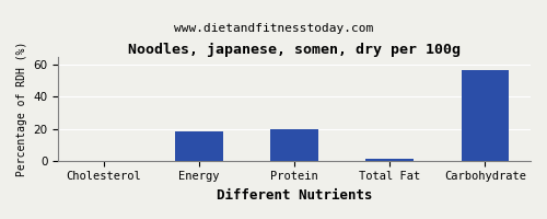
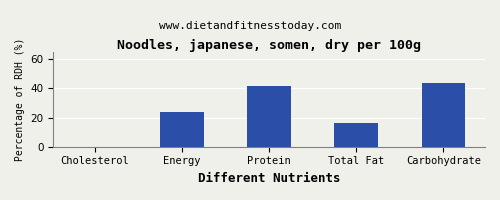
Energy: 18 -> 24
Protein: 20 -> 42
Total Fat: 2 -> 16
Carbohydrate: 57 -> 44
